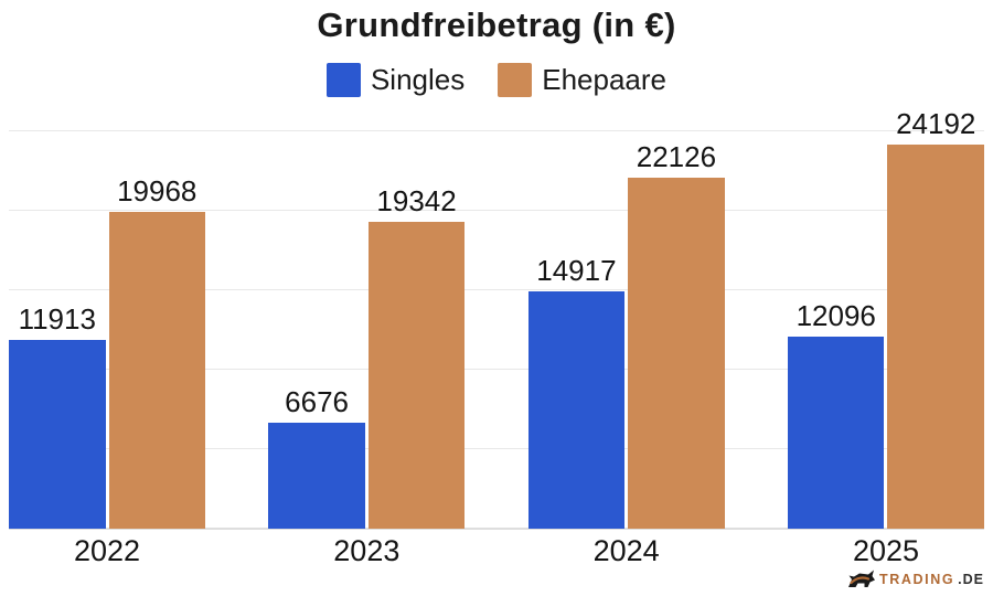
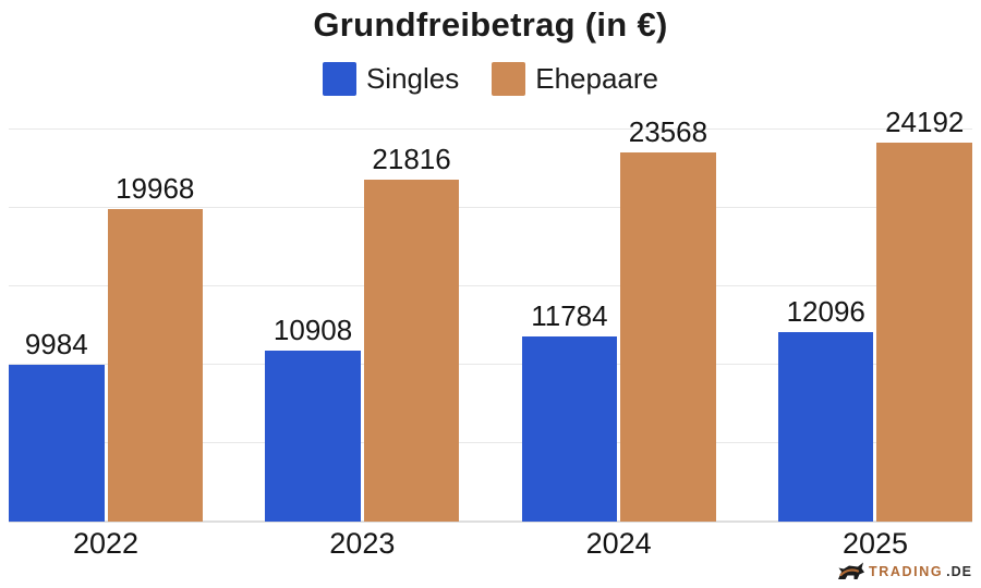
Singles/2022: 11913 -> 9984
Singles/2023: 6676 -> 10908
Ehepaare/2023: 19342 -> 21816
Singles/2024: 14917 -> 11784
Ehepaare/2024: 22126 -> 23568
